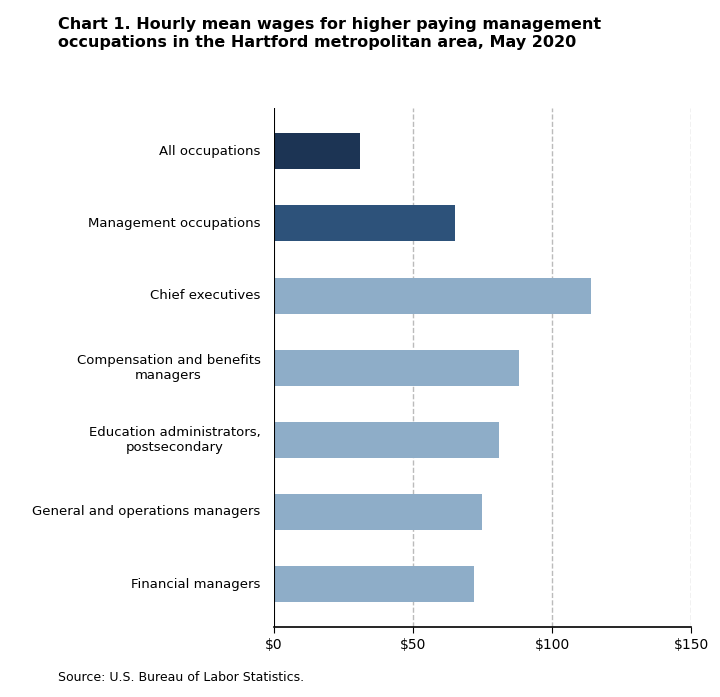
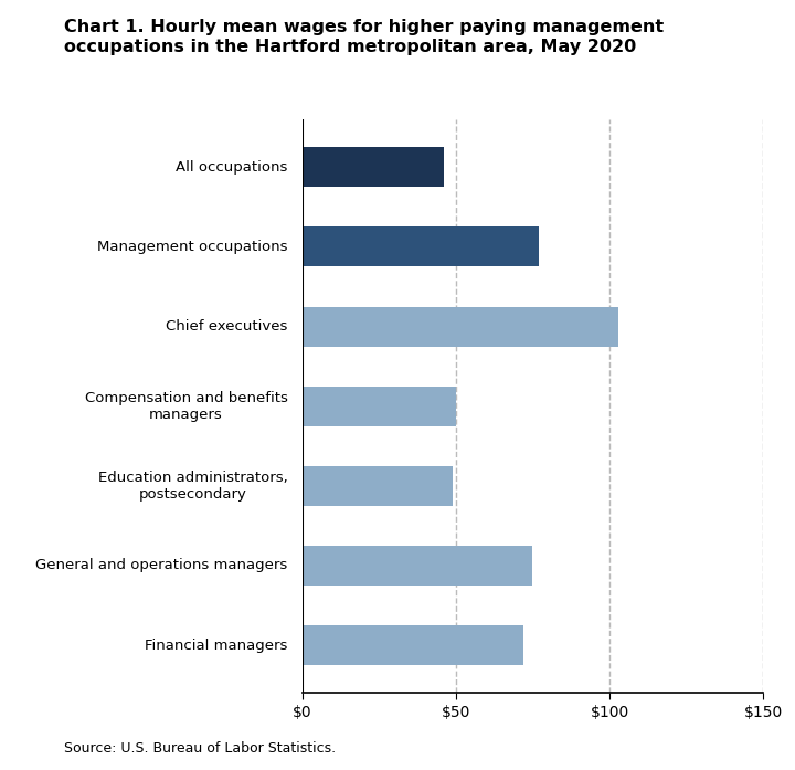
All occupations: $31 -> $46
Management occupations: $65 -> $77
Chief executives: $114 -> $103
Compensation and benefits managers: $88 -> $50
Education administrators, postsecondary: $81 -> $49
